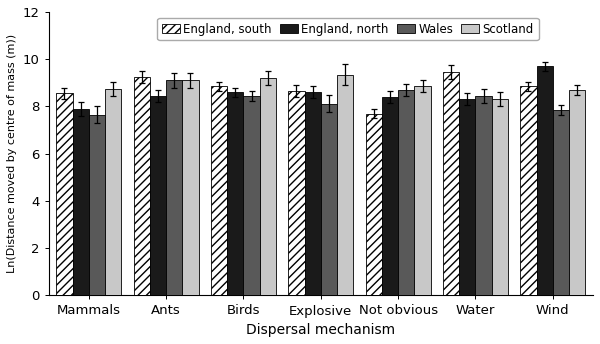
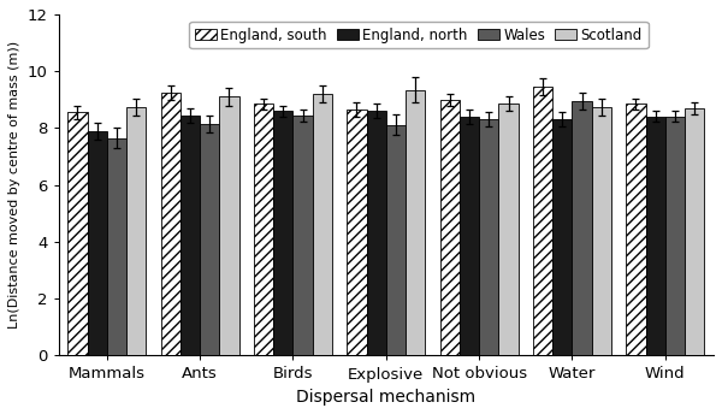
Wales/Ants: 9.10 -> 8.15
England, south/Not obvious: 7.70 -> 9.00
Wales/Not obvious: 8.70 -> 8.30
Wales/Water: 8.45 -> 8.95
Scotland/Water: 8.30 -> 8.75
England, north/Wind: 9.70 -> 8.42
Wales/Wind: 7.85 -> 8.42
